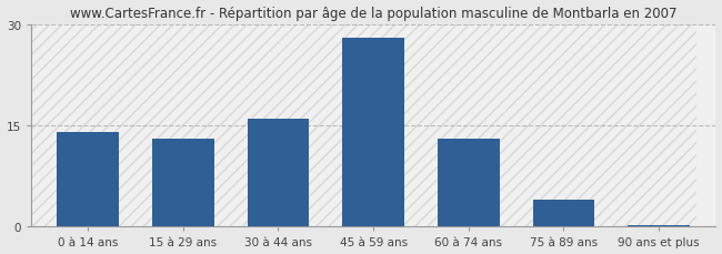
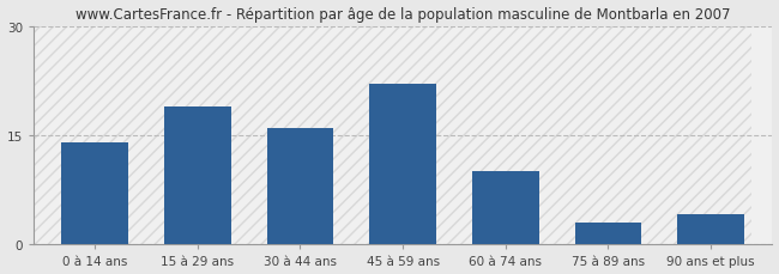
15 à 29 ans: 13.0 -> 19.0
45 à 59 ans: 28.0 -> 22.0
60 à 74 ans: 13.0 -> 10.0
75 à 89 ans: 4.0 -> 3.0
90 ans et plus: 0.3 -> 4.2
